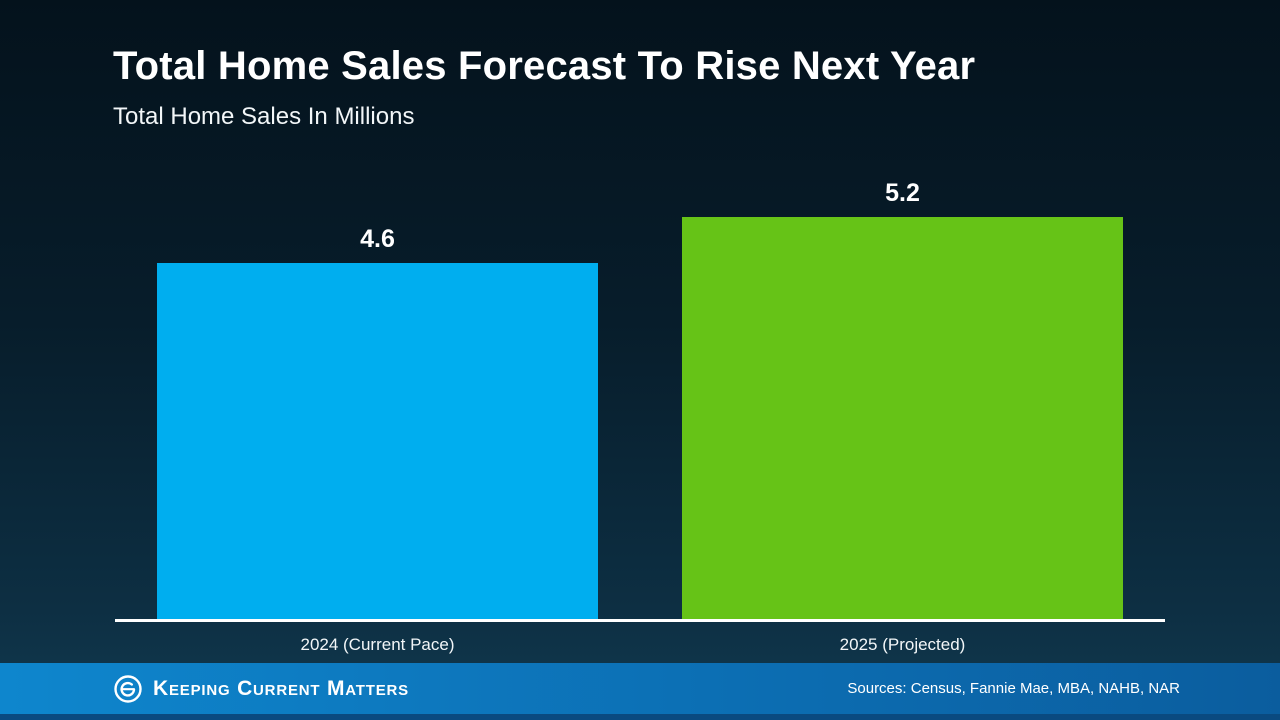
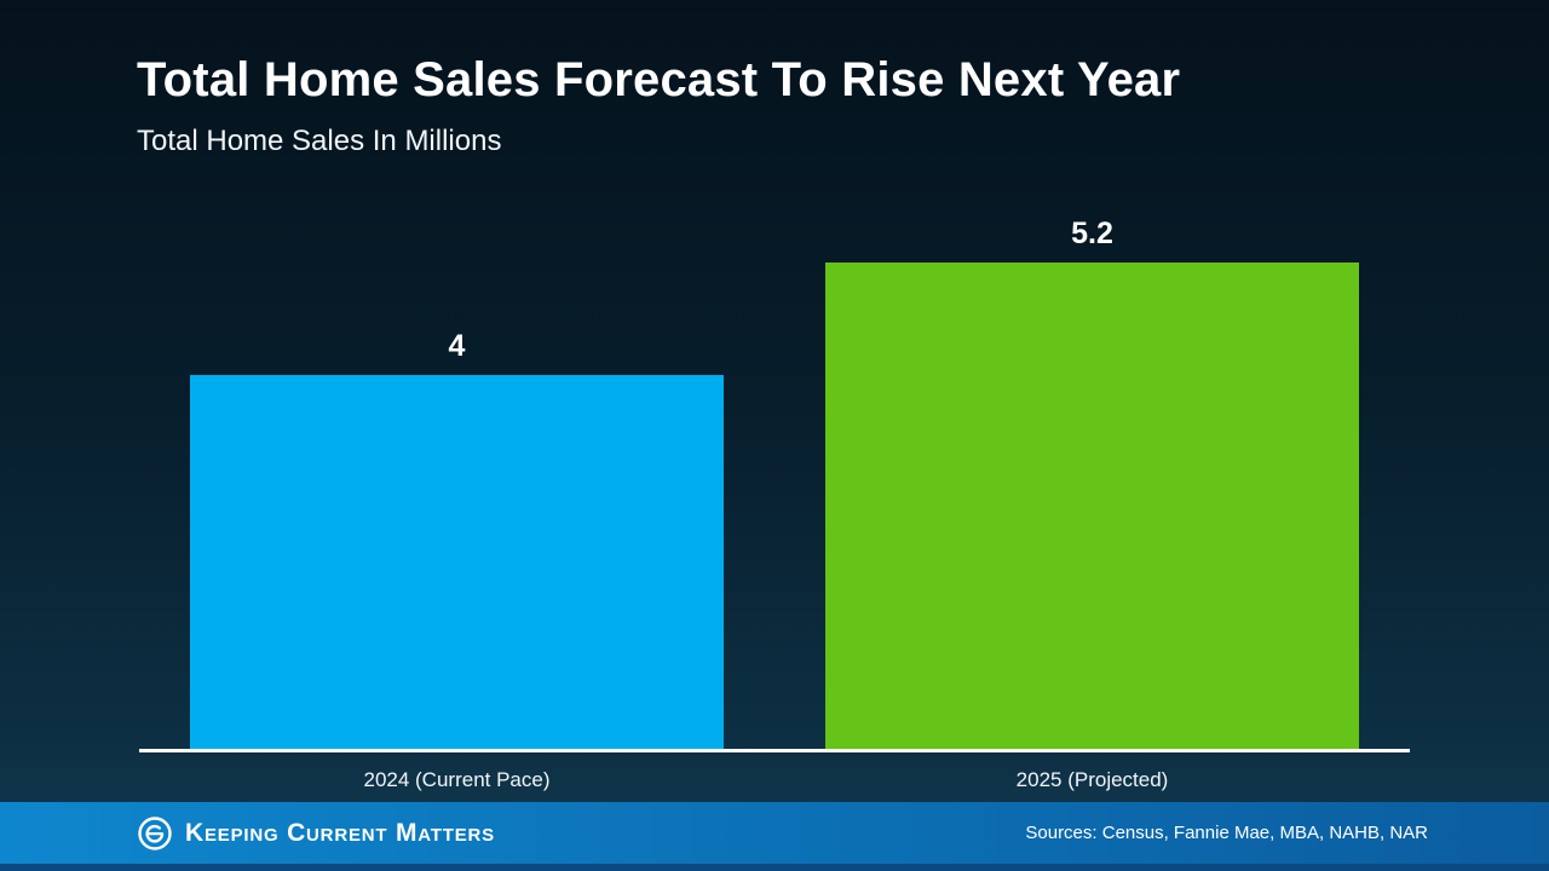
2024 (Current Pace): 4.6 -> 4
